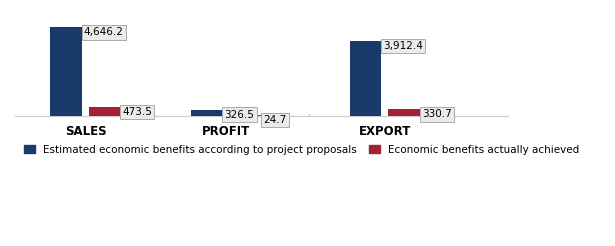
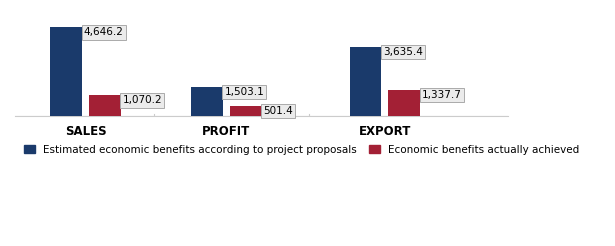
Economic benefits actually achieved/SALES: 473.5 -> 1,070.2
Estimated economic benefits according to project proposals/PROFIT: 326.5 -> 1,503.1
Economic benefits actually achieved/PROFIT: 24.7 -> 501.4
Estimated economic benefits according to project proposals/EXPORT: 3,912.4 -> 3,635.4
Economic benefits actually achieved/EXPORT: 330.7 -> 1,337.7
